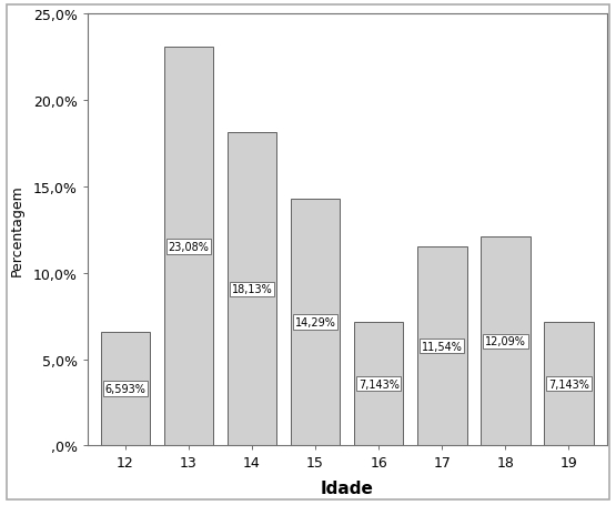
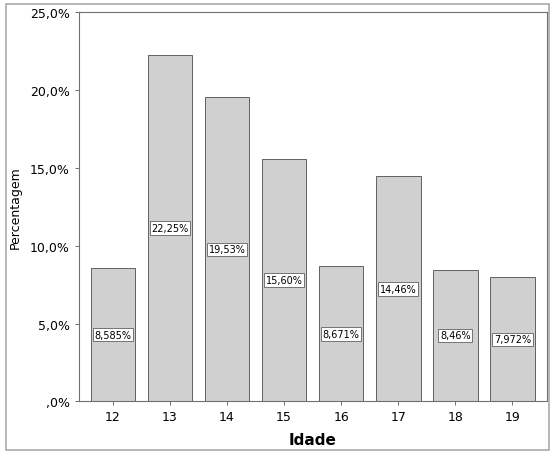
12: 6,593% -> 8,585%
13: 23,08% -> 22,25%
14: 18,13% -> 19,53%
15: 14,29% -> 15,60%
16: 7,143% -> 8,671%
17: 11,54% -> 14,46%
18: 12,09% -> 8,46%
19: 7,143% -> 7,972%
